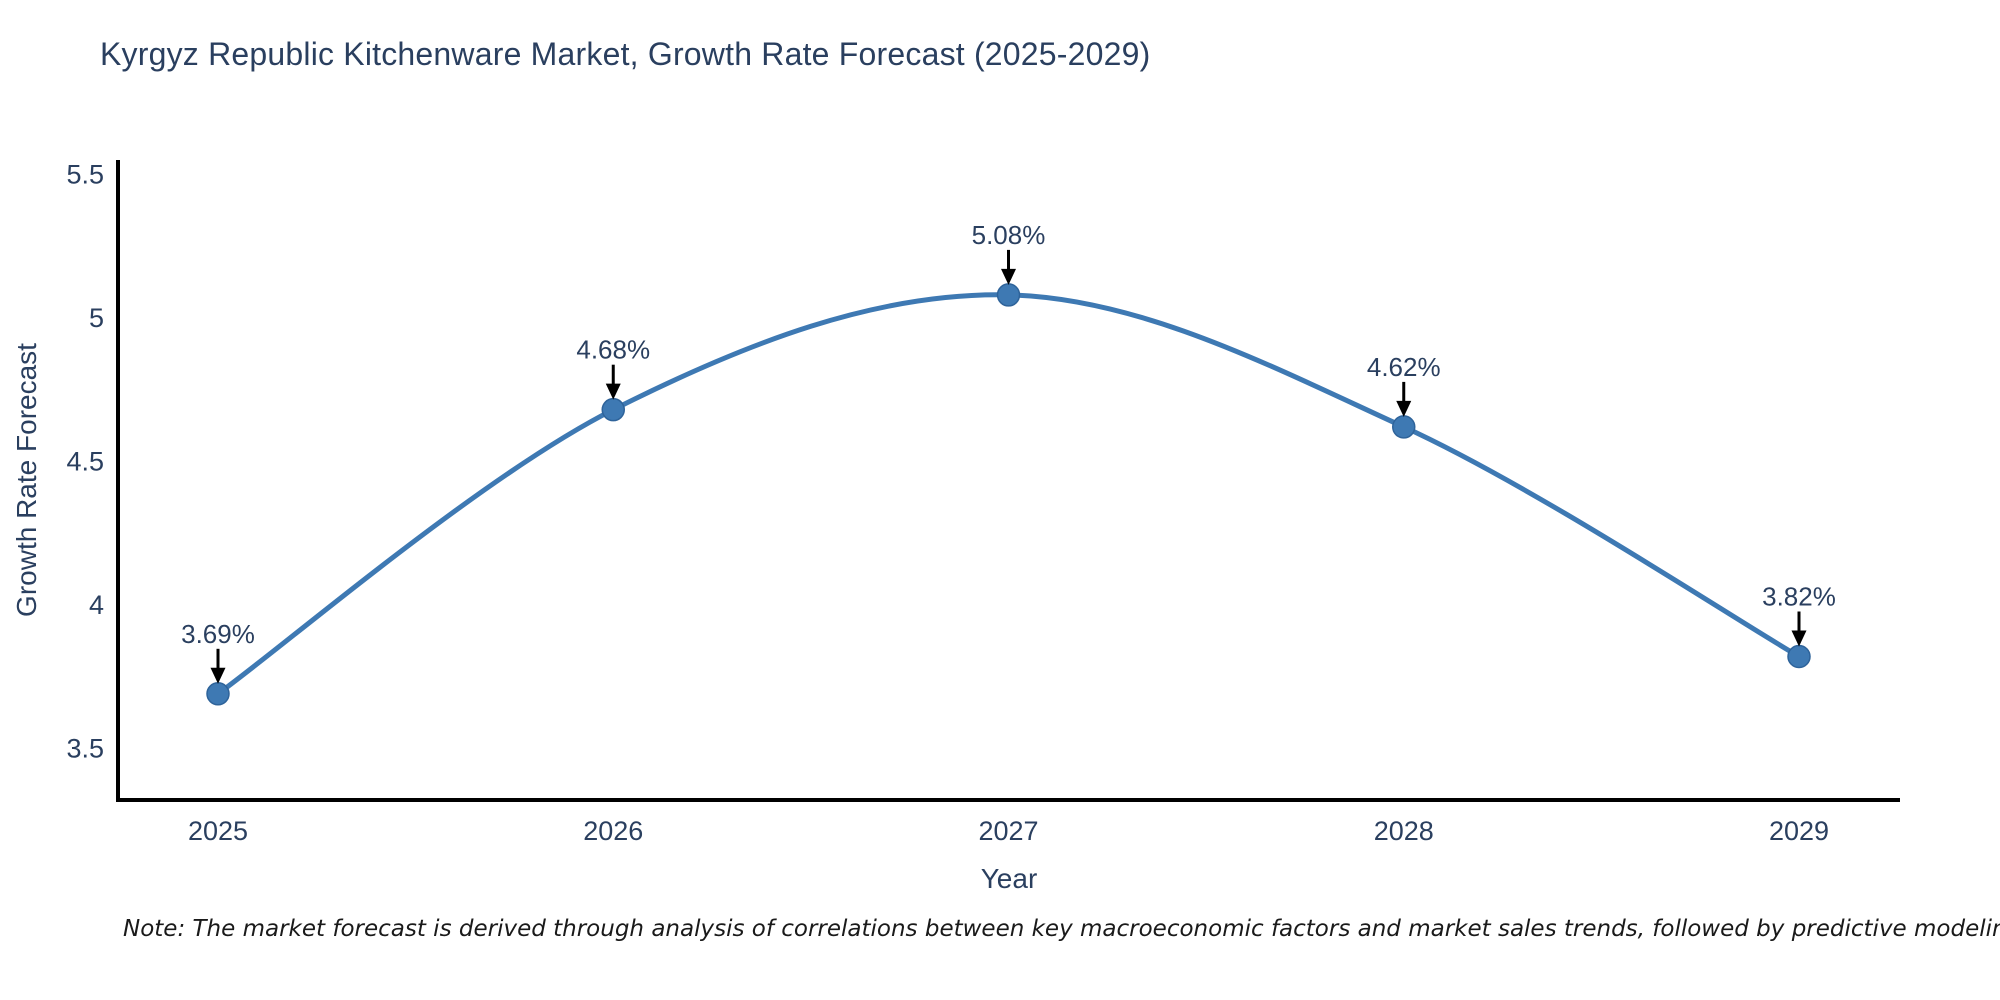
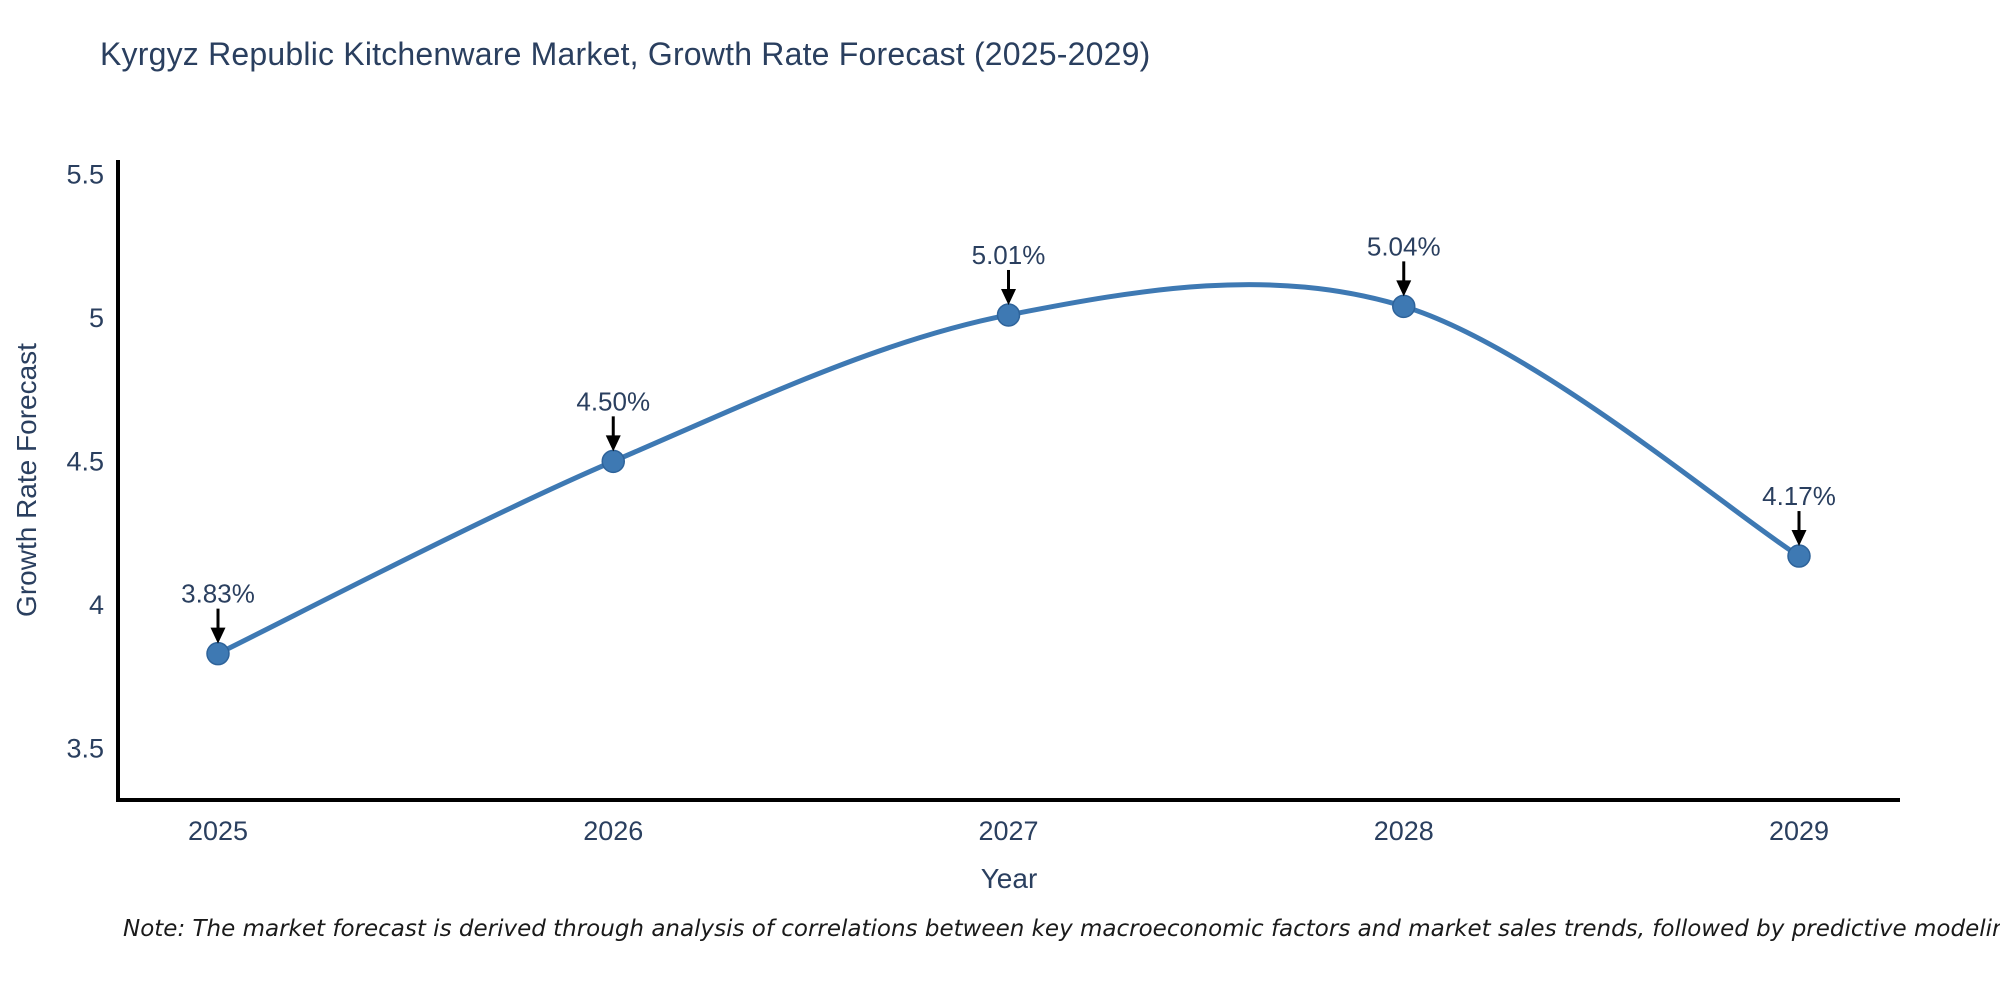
2025: 3.69% -> 3.83%
2026: 4.68% -> 4.50%
2027: 5.08% -> 5.01%
2028: 4.62% -> 5.04%
2029: 3.82% -> 4.17%
